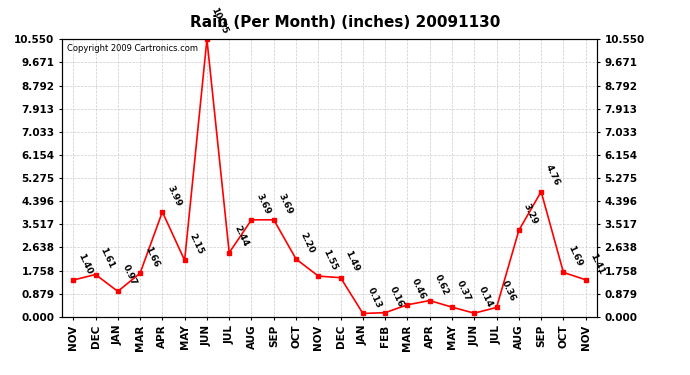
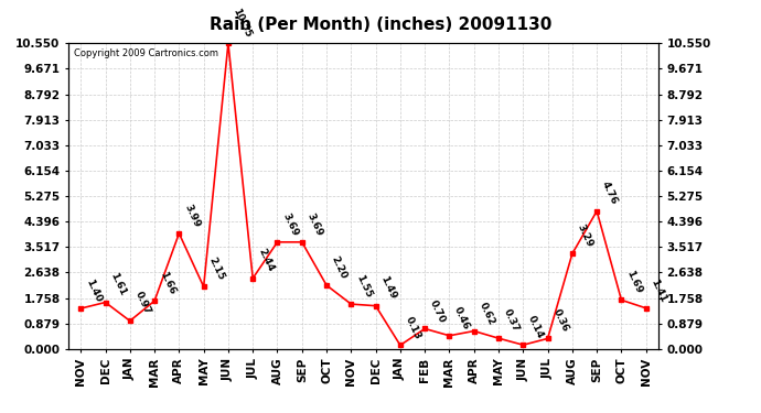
FEB: 0.16 -> 0.70
